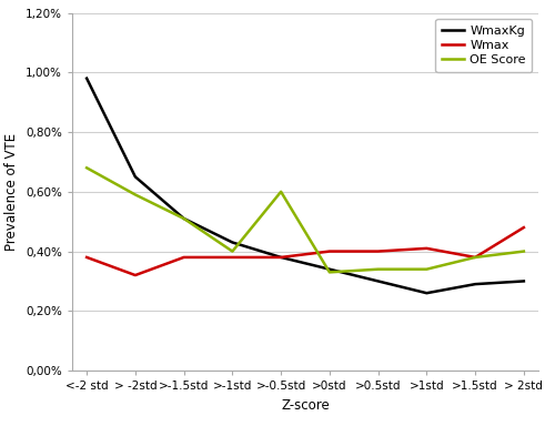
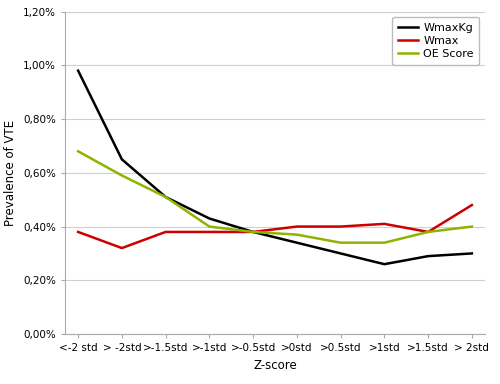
OE Score/>-0.5std: 0,60% -> 0,38%
OE Score/>0std: 0,33% -> 0,37%
